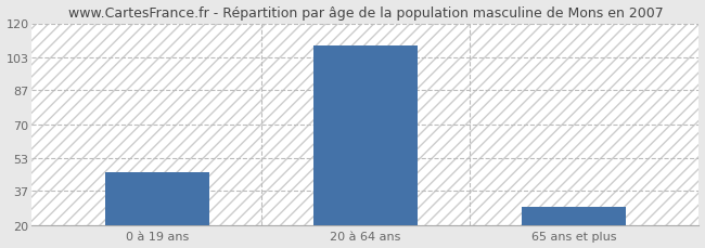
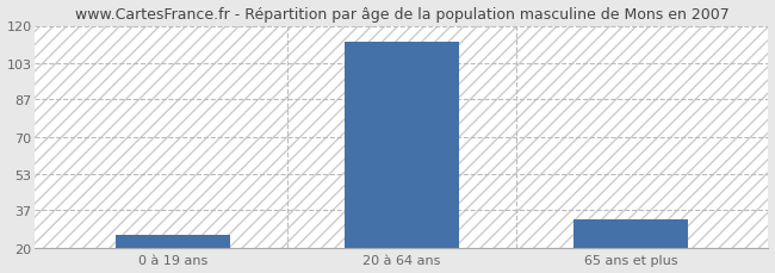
0 à 19 ans: 46 -> 26
20 à 64 ans: 109 -> 113
65 ans et plus: 29 -> 33
